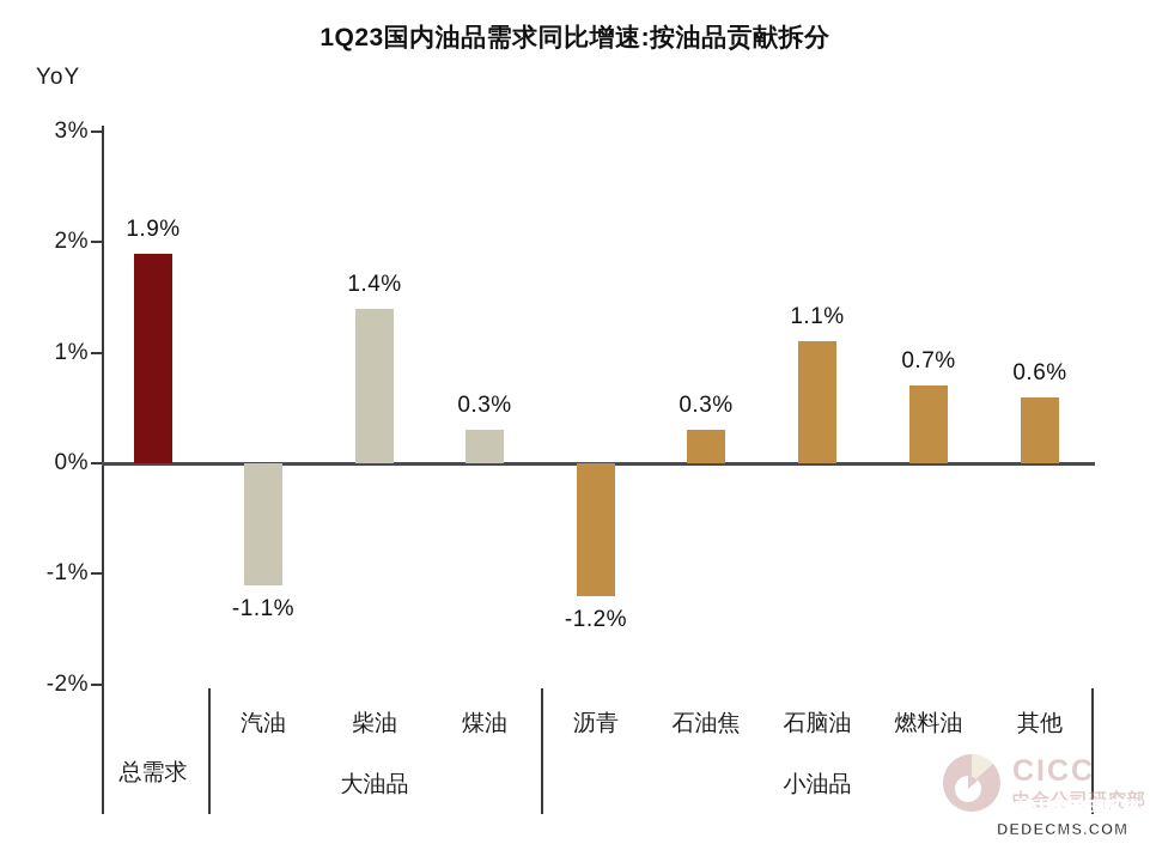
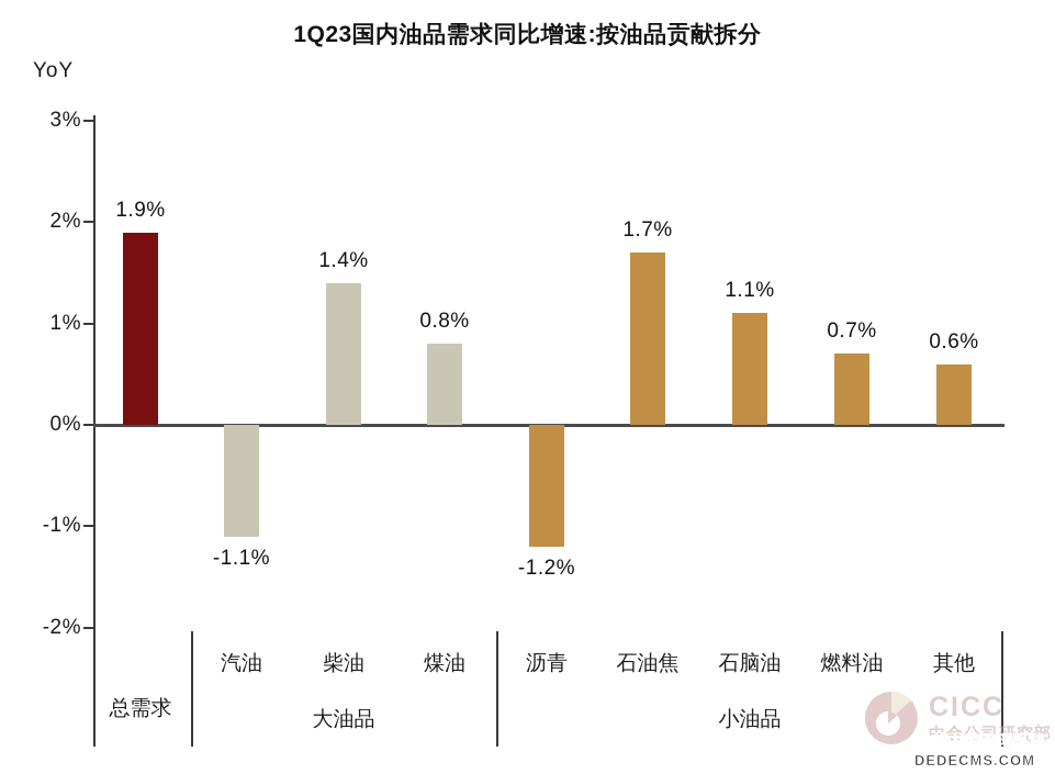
煤油: 0.3% -> 0.8%
石油焦: 0.3% -> 1.7%
